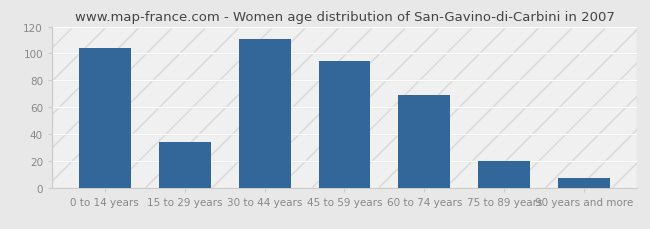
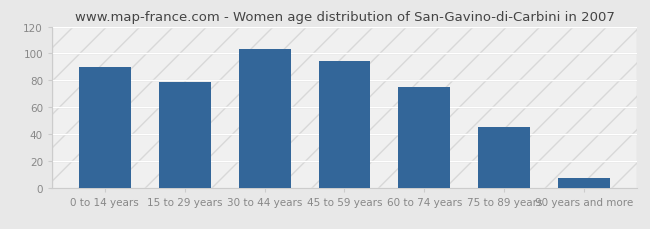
0 to 14 years: 104 -> 90
15 to 29 years: 34 -> 79
30 to 44 years: 111 -> 103
60 to 74 years: 69 -> 75
75 to 89 years: 20 -> 45
